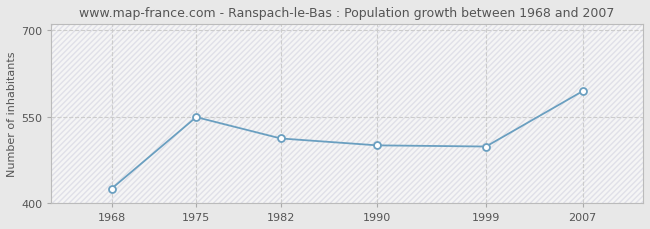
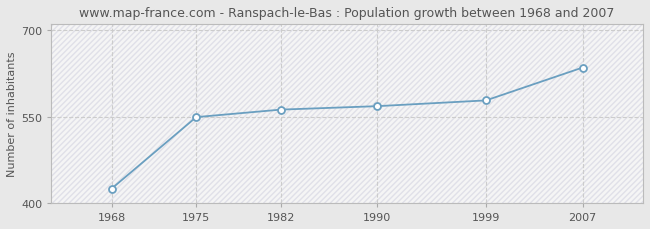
1982: 512 -> 562
1990: 500 -> 568
1999: 498 -> 578
2007: 594 -> 635
